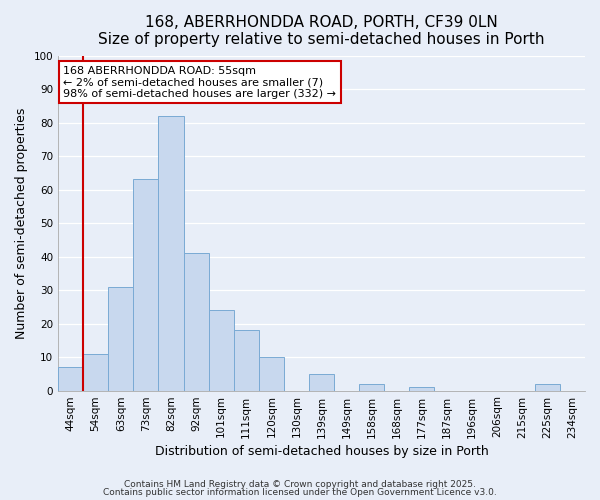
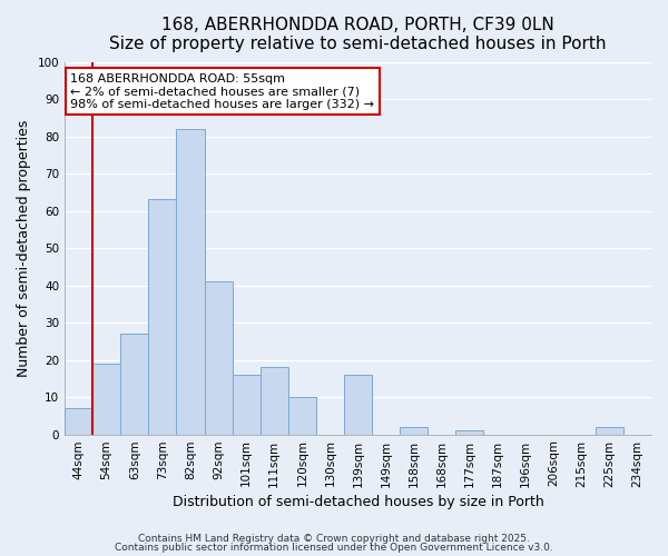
54sqm: 11 -> 19
63sqm: 31 -> 27
101sqm: 24 -> 16
139sqm: 5 -> 16
